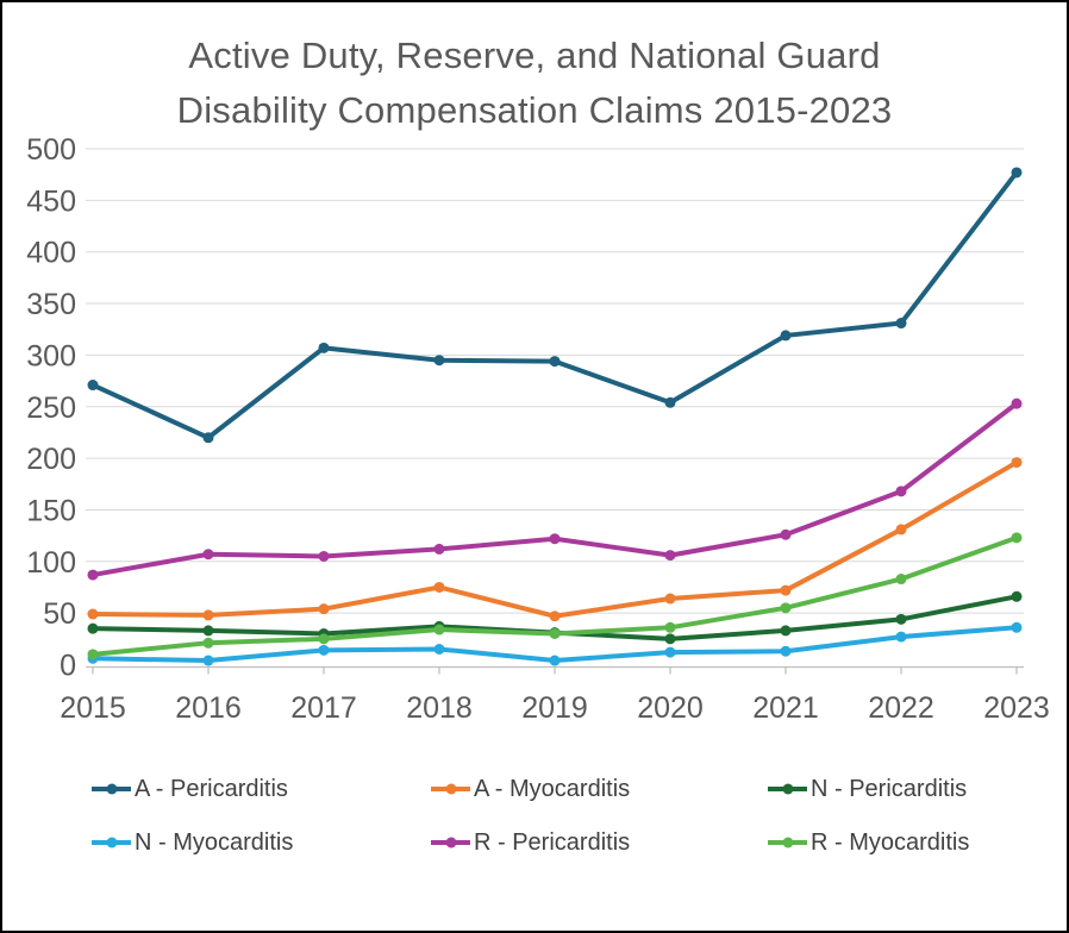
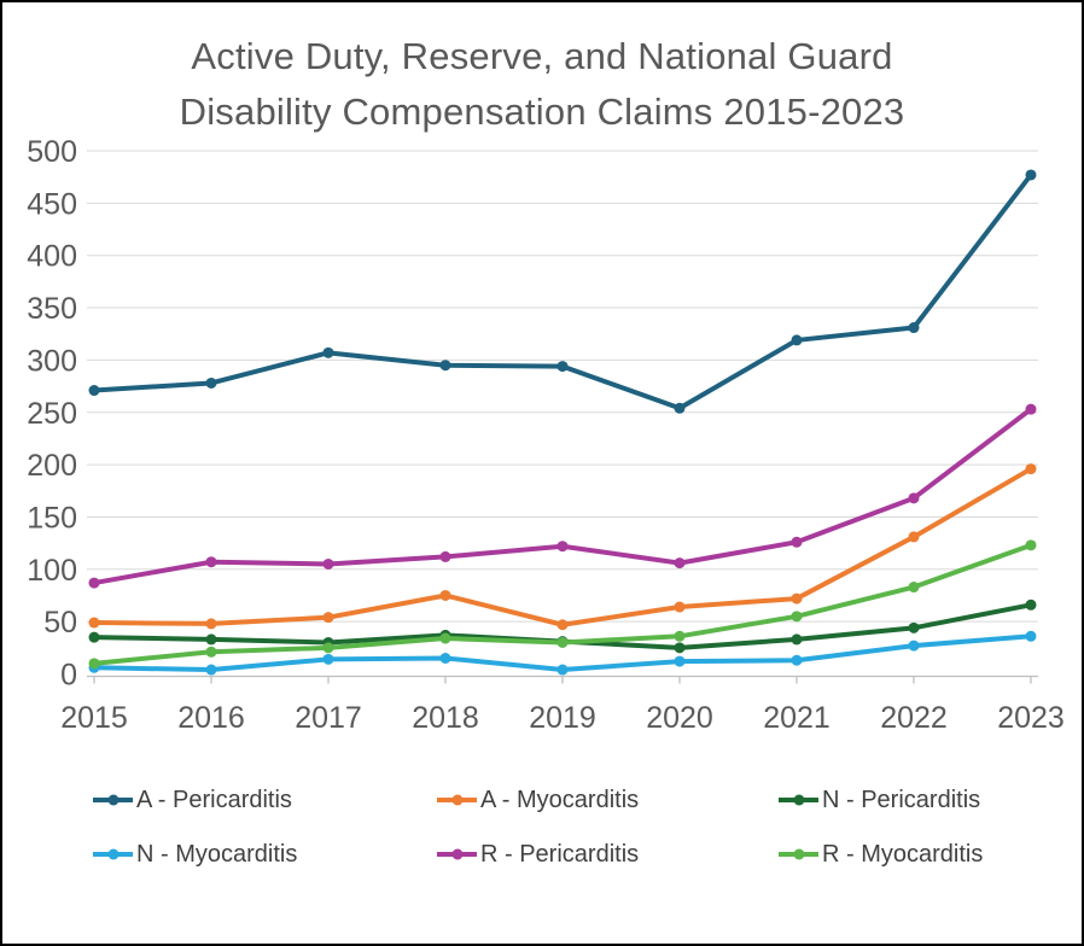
A - Pericarditis/2016: 220 -> 280
